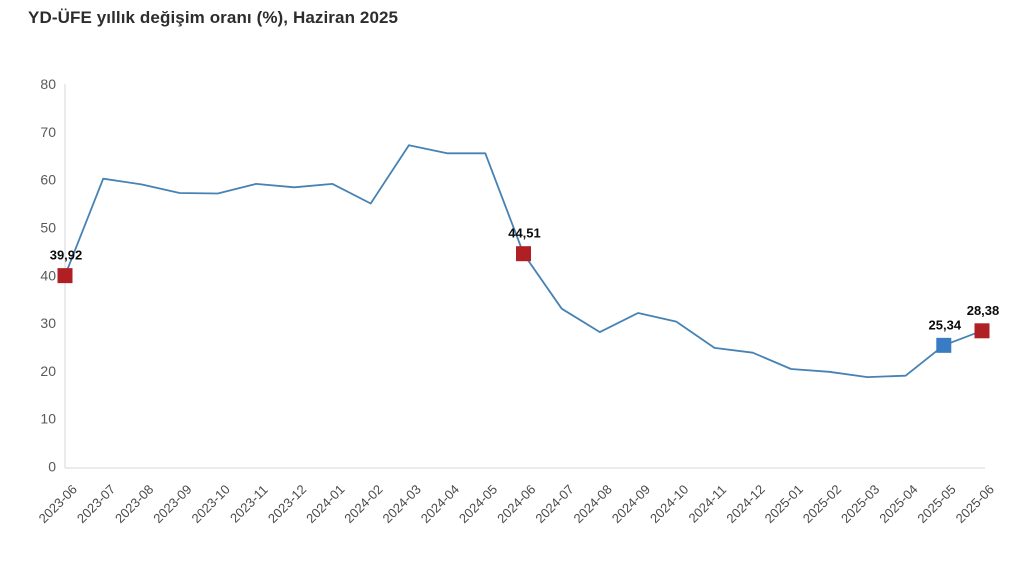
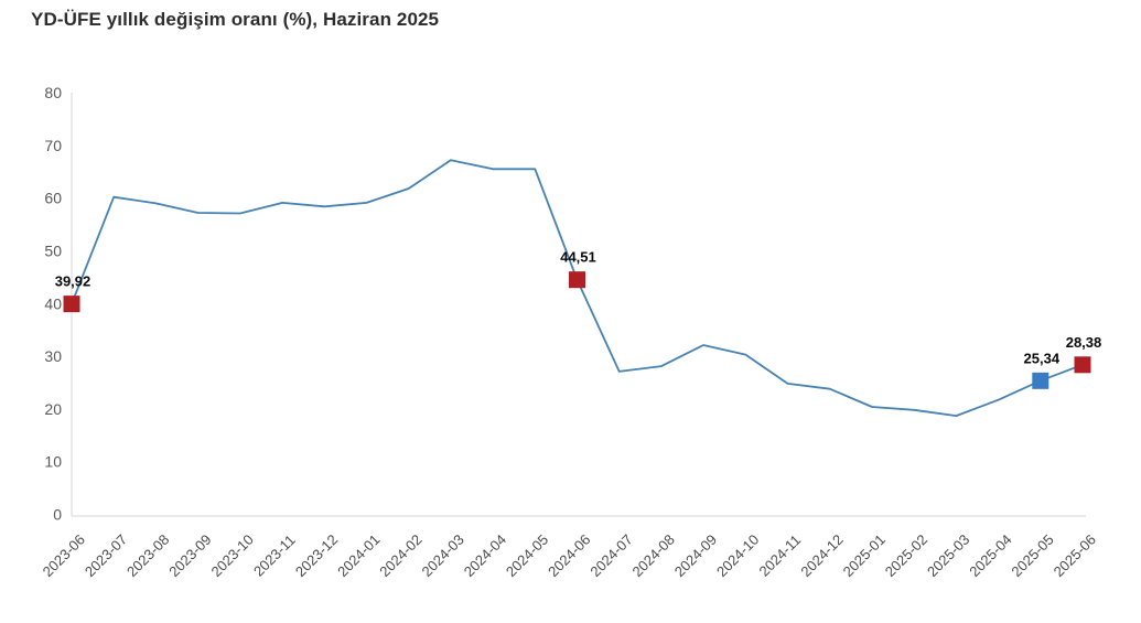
2024-02: 55 -> 62
2024-07: 33 -> 27
2025-04: 19 -> 22
